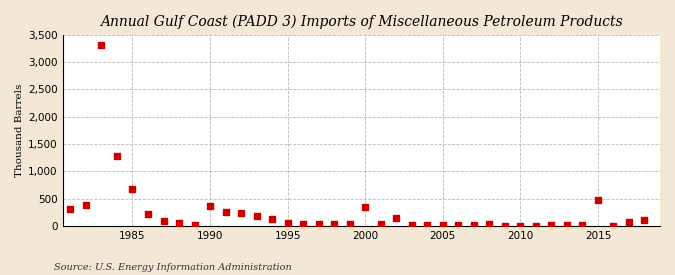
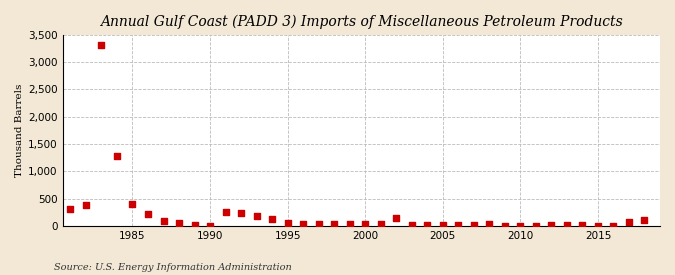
1985: 680 -> 400
1990: 360 -> 0
2000: 340 -> 40
2015: 480 -> 0
